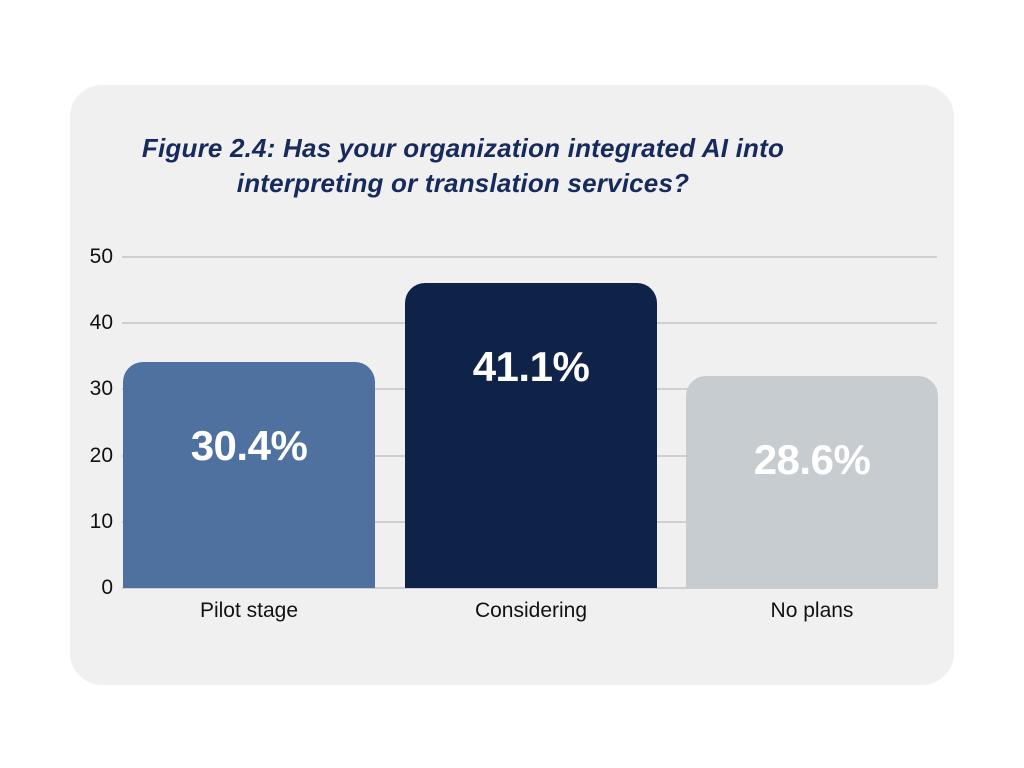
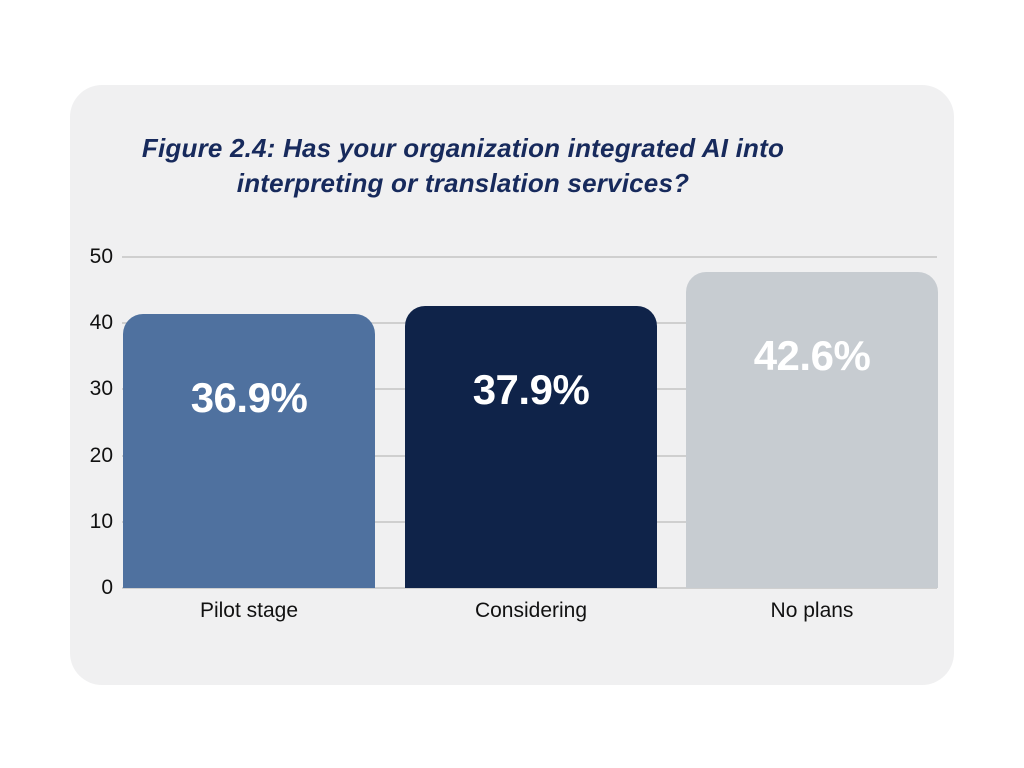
Pilot stage: 30.4% -> 36.9%
Considering: 41.1% -> 37.9%
No plans: 28.6% -> 42.6%
